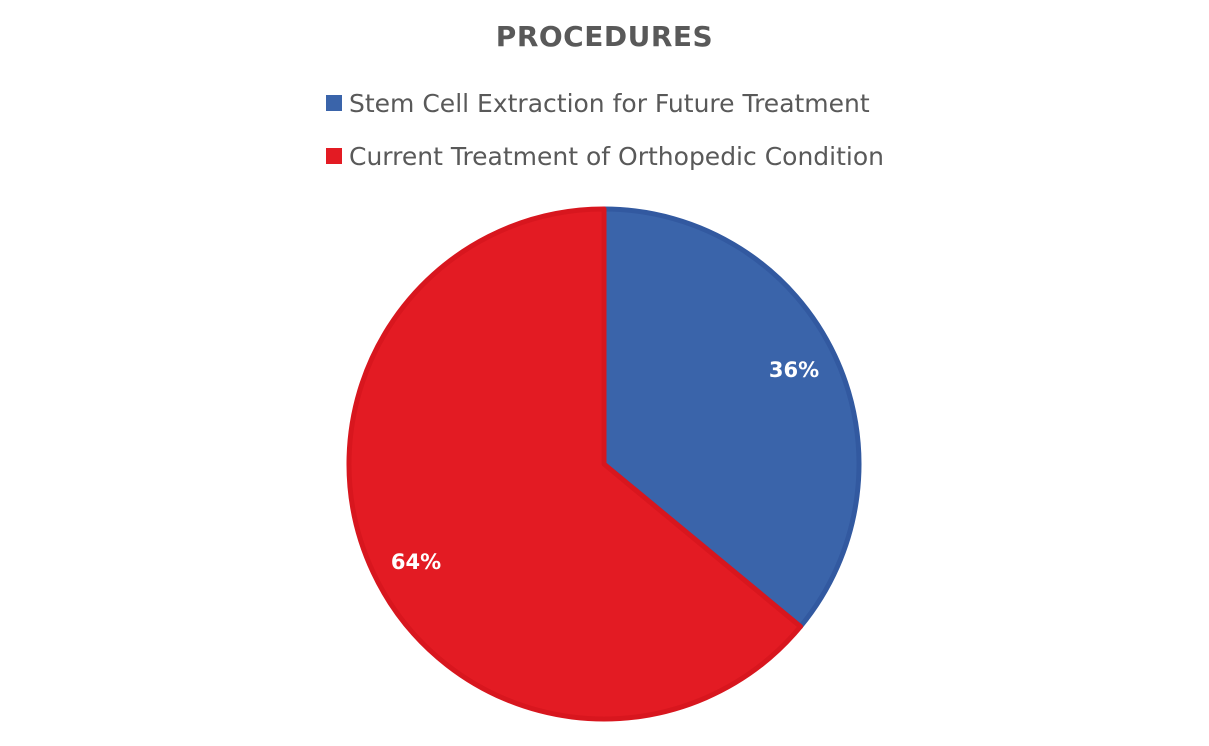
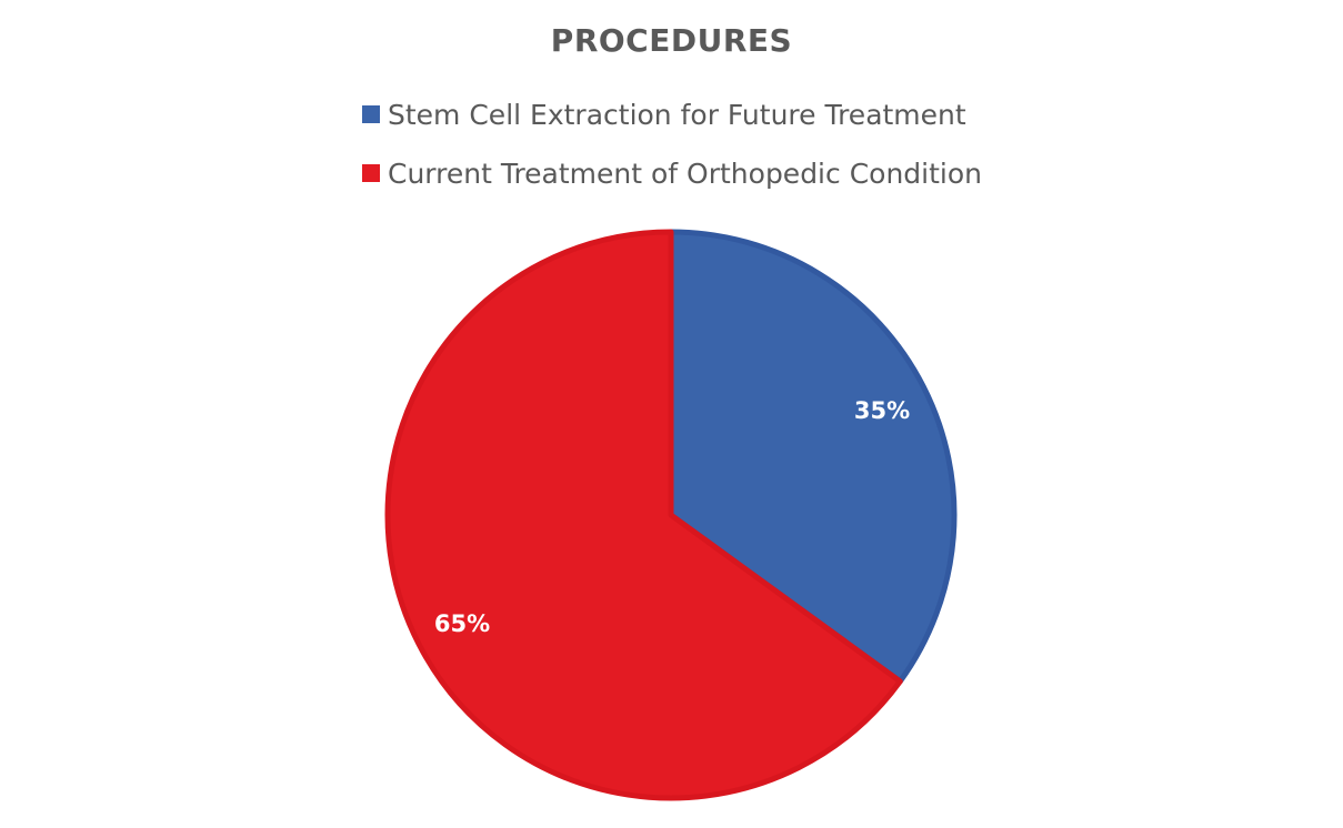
Stem Cell Extraction for Future Treatment: 36% -> 35%
Current Treatment of Orthopedic Condition: 64% -> 65%
